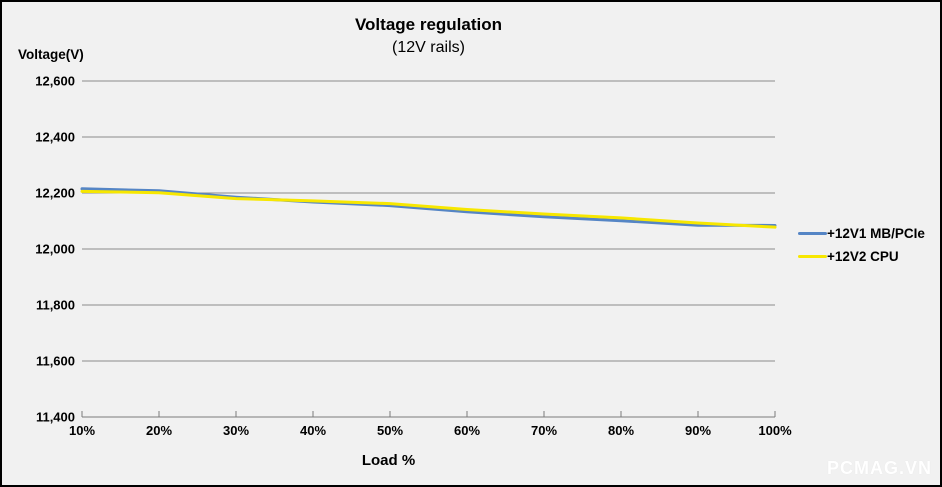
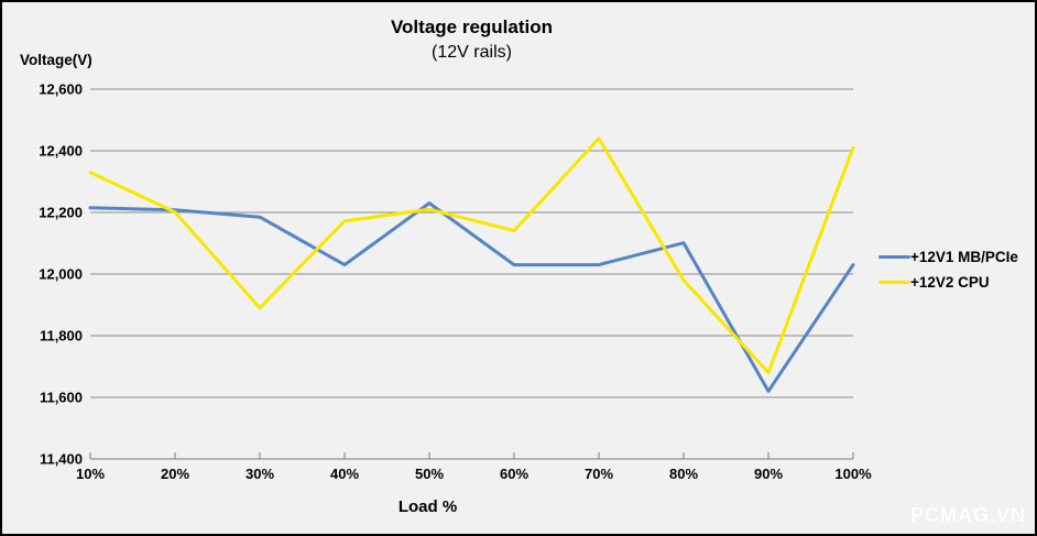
+12V2 CPU/10%: 12210 -> 12330
+12V2 CPU/30%: 12180 -> 11890
+12V1 MB/PCIe/40%: 12170 -> 12030
+12V1 MB/PCIe/50%: 12160 -> 12230
+12V2 CPU/50%: 12160 -> 12210
+12V1 MB/PCIe/60%: 12130 -> 12030
+12V1 MB/PCIe/70%: 12120 -> 12030
+12V2 CPU/70%: 12120 -> 12440
+12V2 CPU/80%: 12110 -> 11980
+12V1 MB/PCIe/90%: 12080 -> 11620
+12V2 CPU/90%: 12090 -> 11680
+12V1 MB/PCIe/100%: 12080 -> 12030
+12V2 CPU/100%: 12080 -> 12410
